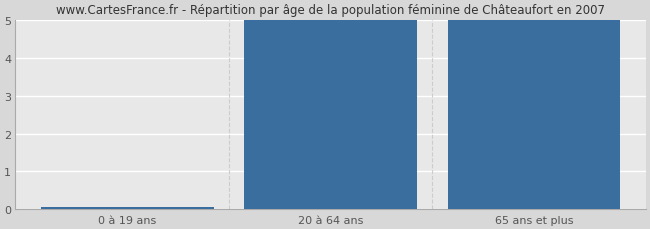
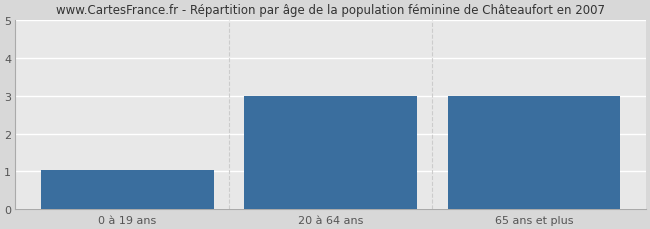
0 à 19 ans: 0.05 -> 1.05
20 à 64 ans: 5.00 -> 3.00
65 ans et plus: 5.00 -> 3.00
